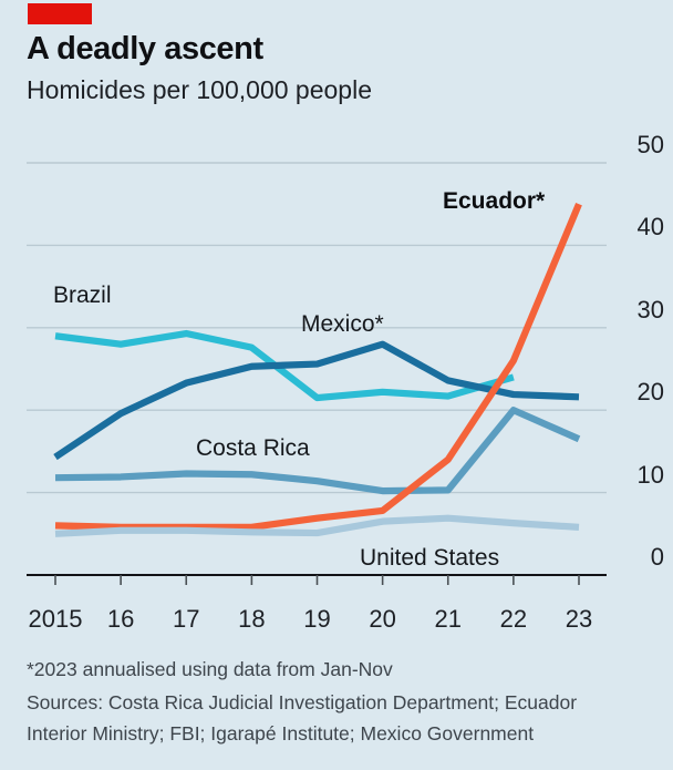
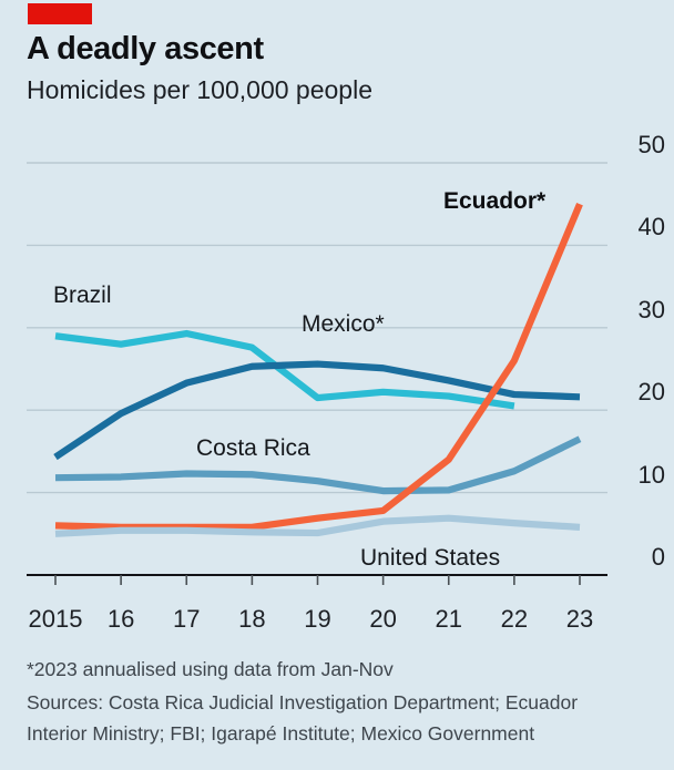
Mexico*/20: 28 -> 25
Brazil/22: 24 -> 20
Costa Rica/22: 20 -> 13
